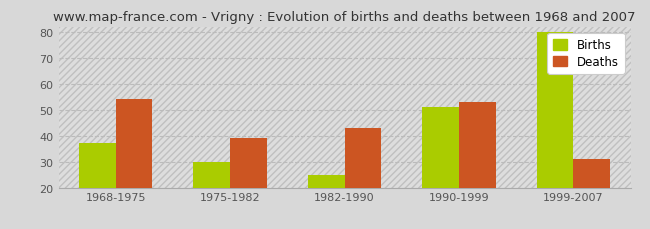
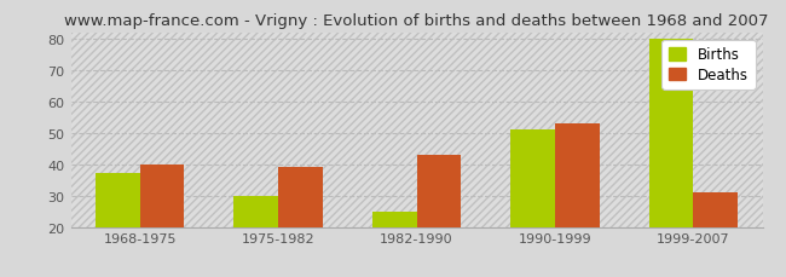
Deaths/1968-1975: 54 -> 40
